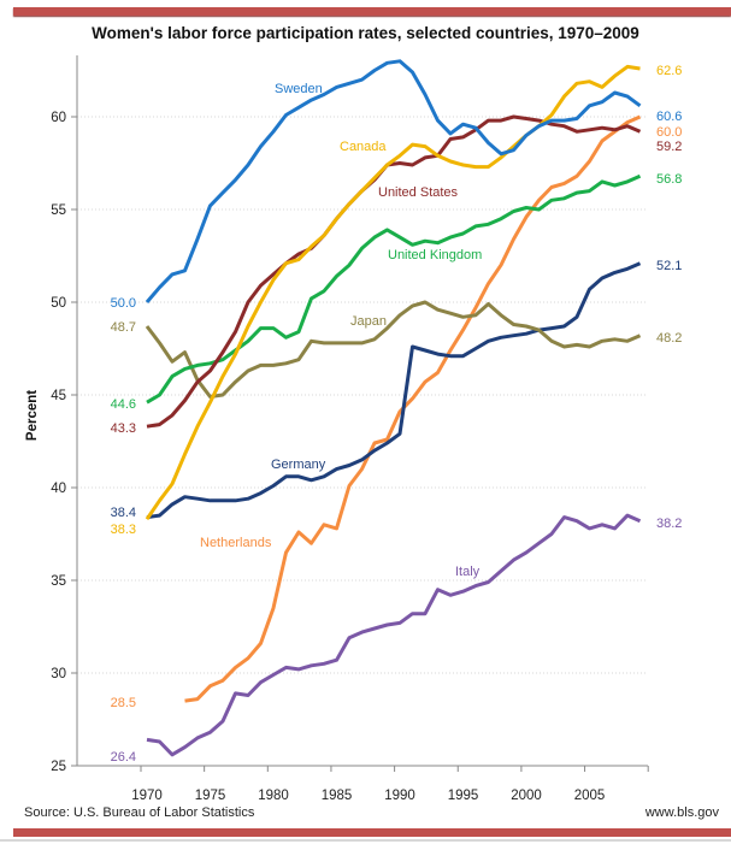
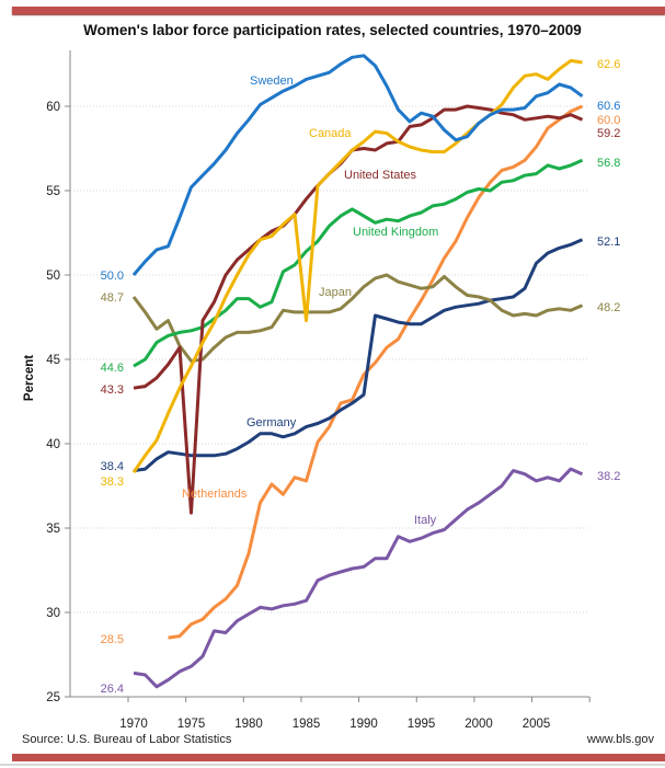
United States/1975: 46.3 -> 35.9
Canada/1985: 54.5 -> 47.3
